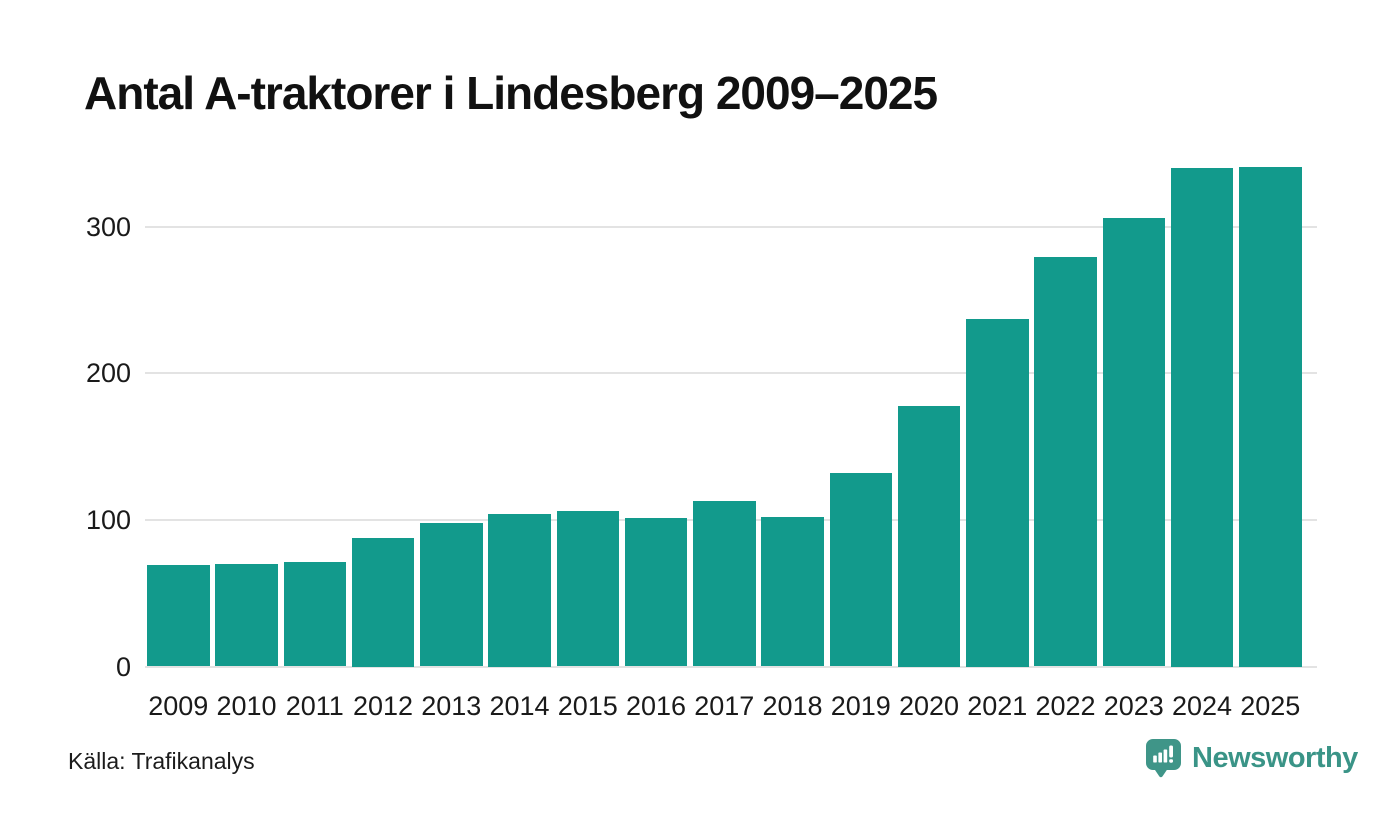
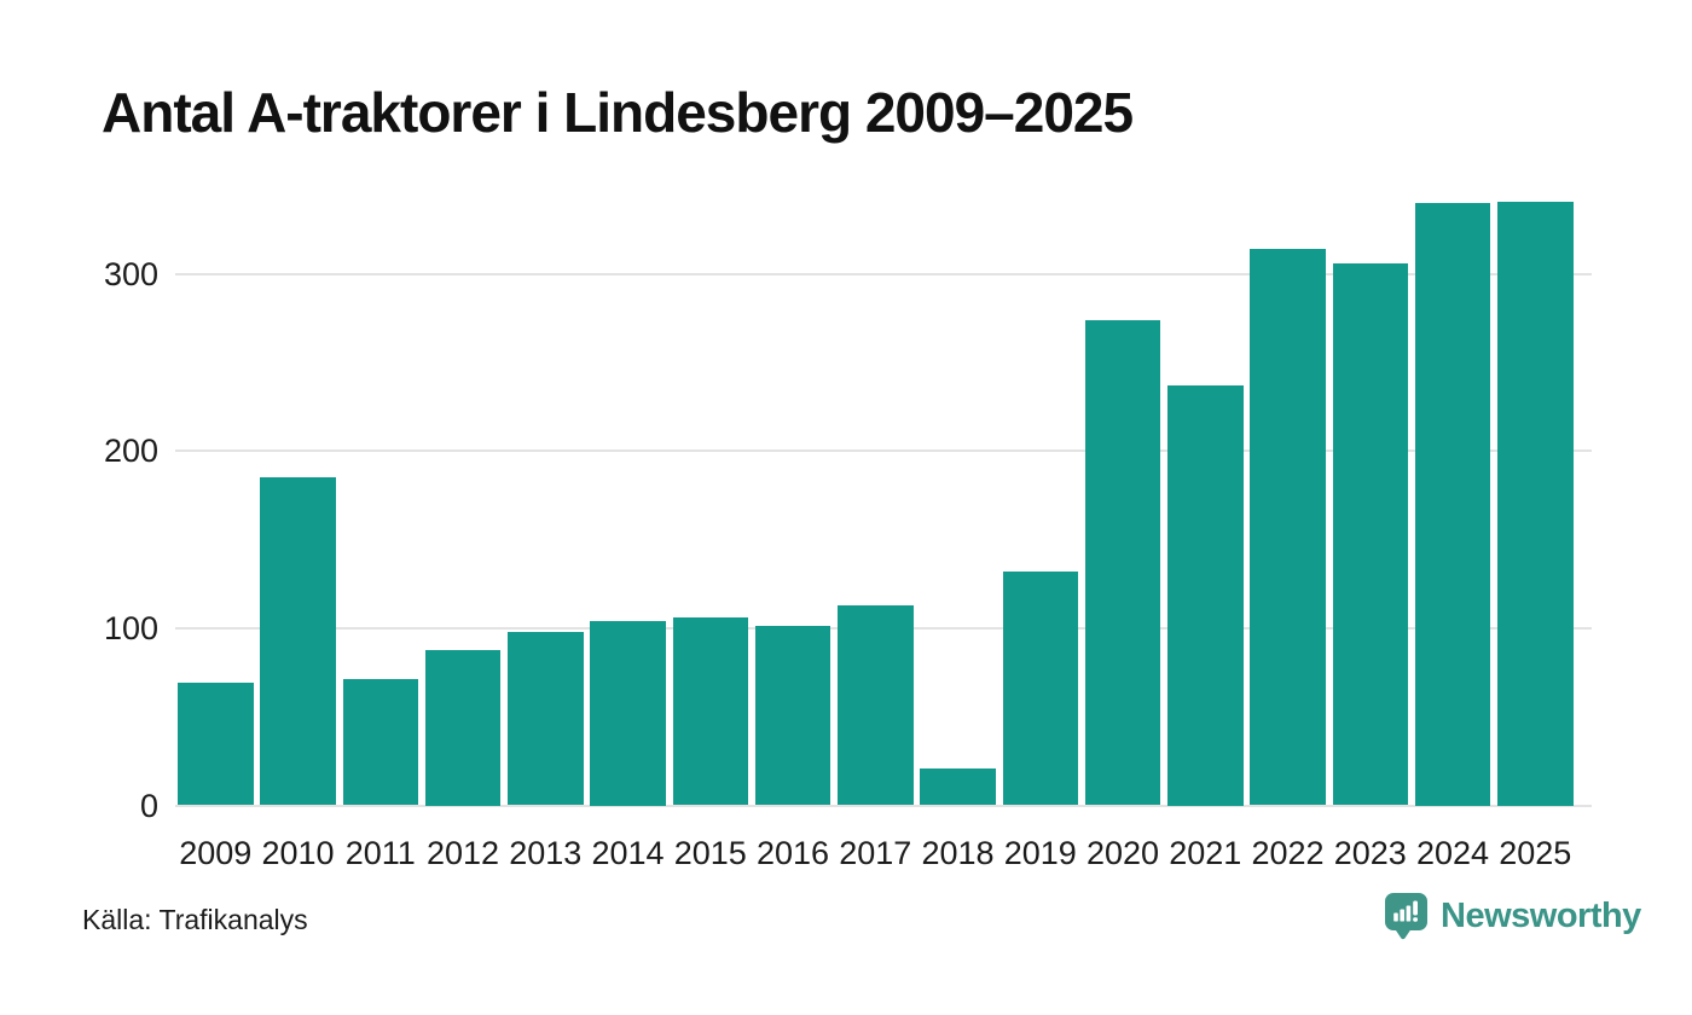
2010: 70 -> 185
2018: 102 -> 21
2020: 178 -> 274
2022: 279 -> 314
